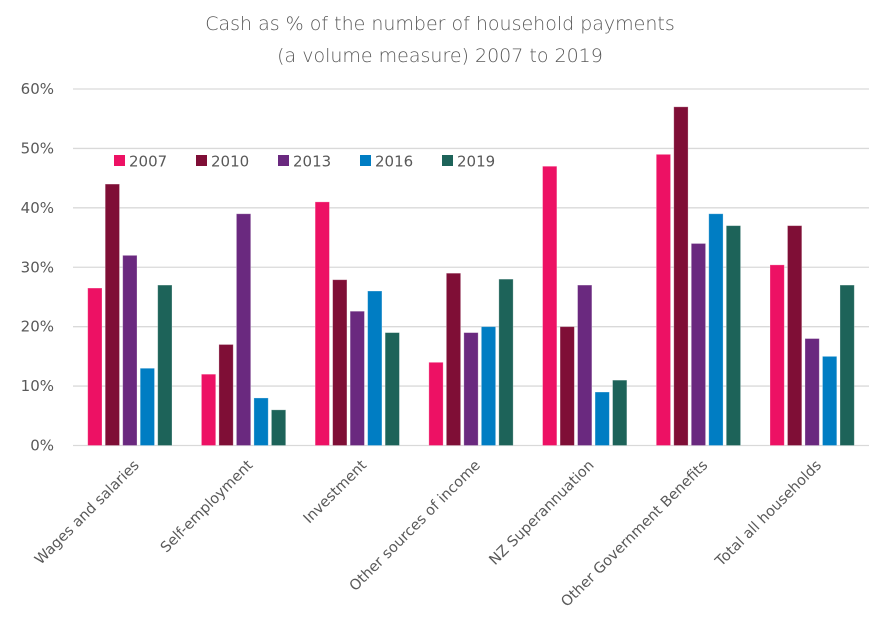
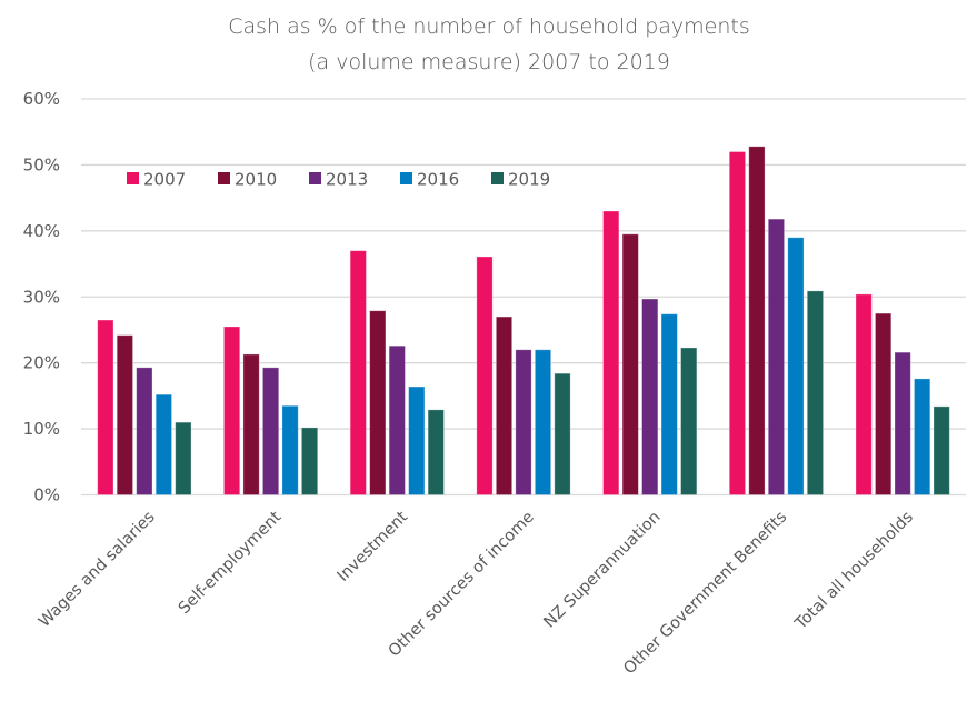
2010/Wages and salaries: 44% -> 24%
2013/Wages and salaries: 32% -> 19%
2016/Wages and salaries: 13% -> 15%
2019/Wages and salaries: 27% -> 11%
2007/Self-employment: 12% -> 26%
2010/Self-employment: 17% -> 21%
2013/Self-employment: 39% -> 19%
2016/Self-employment: 8% -> 14%
2019/Self-employment: 6% -> 10%
2007/Investment: 41% -> 37%
2016/Investment: 26% -> 16%
2019/Investment: 19% -> 13%
2007/Other sources of income: 14% -> 36%
2010/Other sources of income: 29% -> 27%
2013/Other sources of income: 19% -> 22%
2016/Other sources of income: 20% -> 22%
2019/Other sources of income: 28% -> 18%
2007/NZ Superannuation: 47% -> 43%
2010/NZ Superannuation: 20% -> 40%
2013/NZ Superannuation: 27% -> 30%
2016/NZ Superannuation: 9% -> 27%
2019/NZ Superannuation: 11% -> 22%
2007/Other Government Benefits: 49% -> 52%
2010/Other Government Benefits: 57% -> 53%
2013/Other Government Benefits: 34% -> 42%
2019/Other Government Benefits: 37% -> 31%
2010/Total all households: 37% -> 28%
2013/Total all households: 18% -> 22%
2016/Total all households: 15% -> 18%
2019/Total all households: 27% -> 13%
